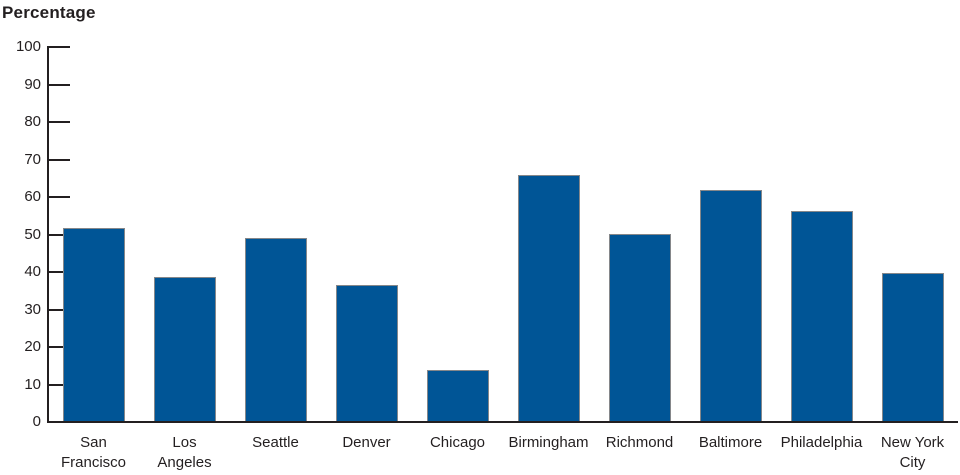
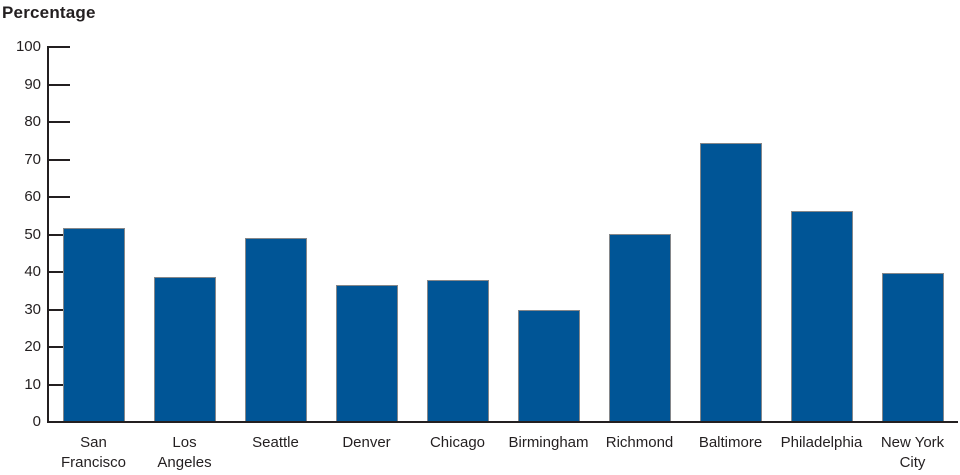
Chicago: 14 -> 38
Birmingham: 66 -> 30
Baltimore: 62 -> 74
